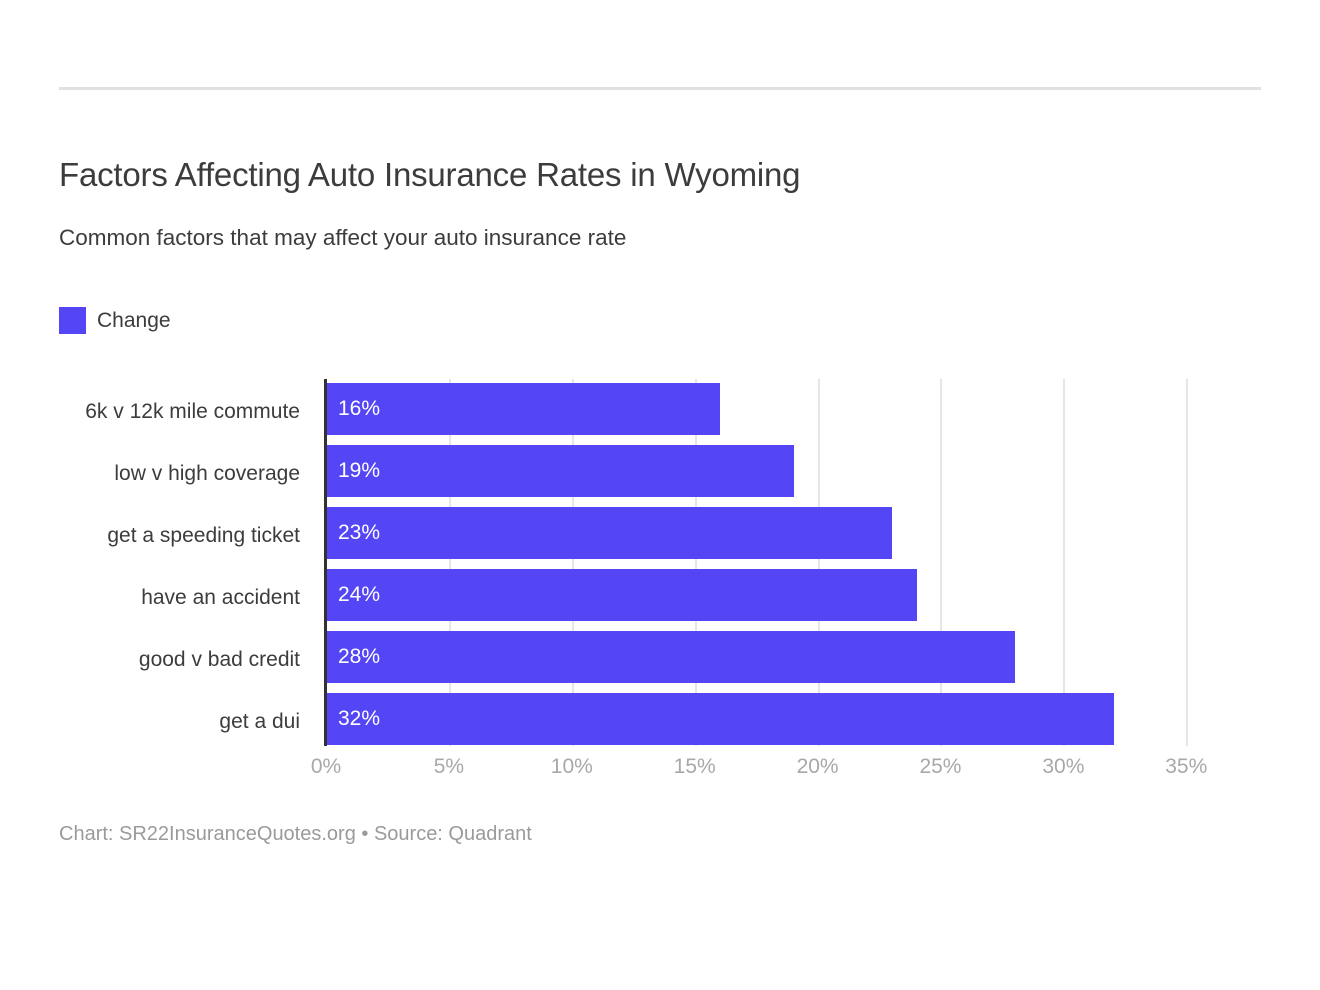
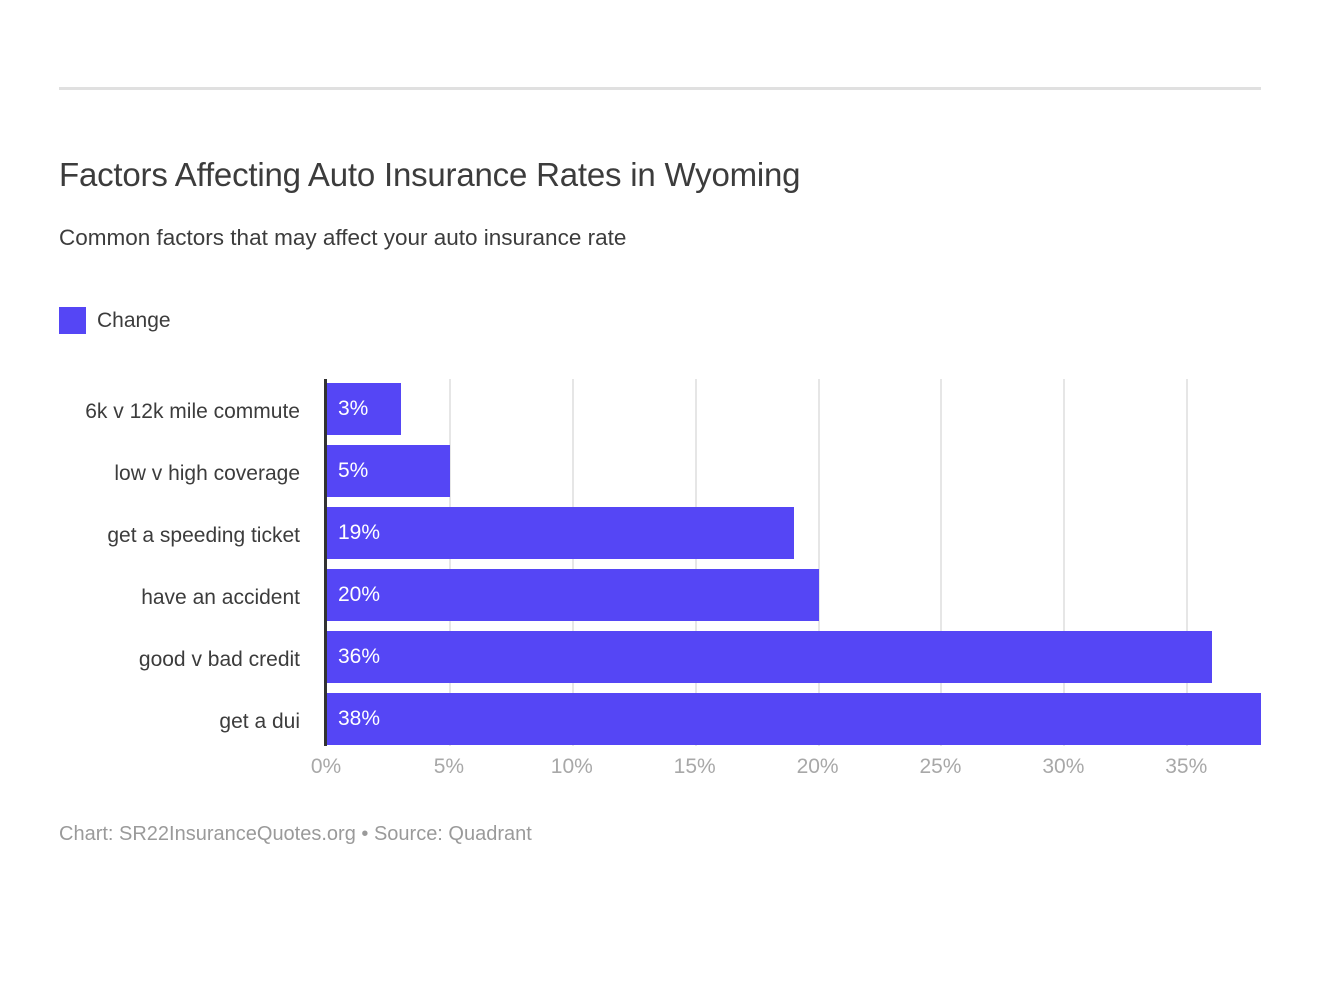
6k v 12k mile commute: 16% -> 3%
low v high coverage: 19% -> 5%
get a speeding ticket: 23% -> 19%
have an accident: 24% -> 20%
good v bad credit: 28% -> 36%
get a dui: 32% -> 38%
